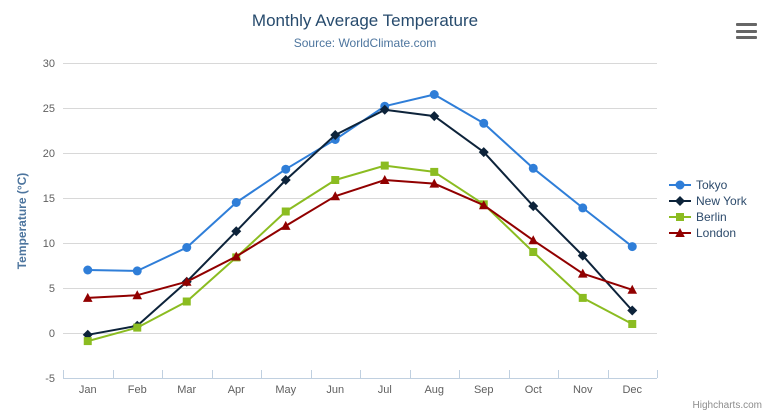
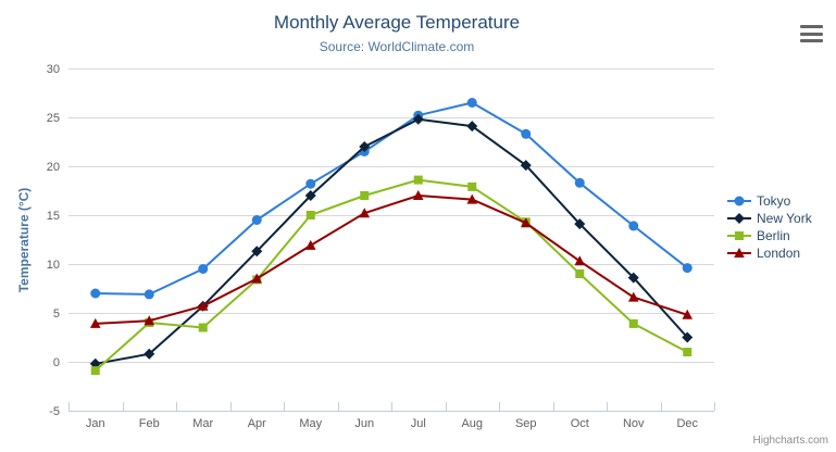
Berlin/Feb: 1 -> 4
Berlin/May: 14 -> 15
